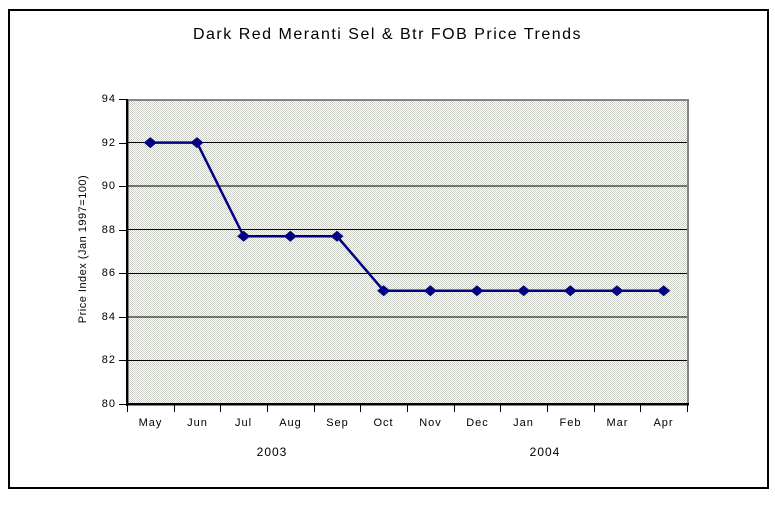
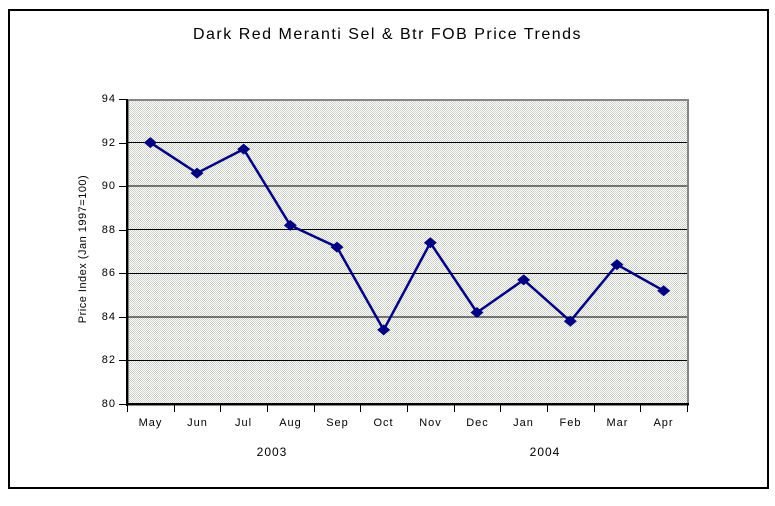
Jun: 92.0 -> 90.6
Jul: 87.7 -> 91.7
Aug: 87.7 -> 88.2
Sep: 87.7 -> 87.2
Oct: 85.2 -> 83.4
Nov: 85.2 -> 87.4
Dec: 85.2 -> 84.2
Jan: 85.2 -> 85.7
Feb: 85.2 -> 83.8
Mar: 85.2 -> 86.4
